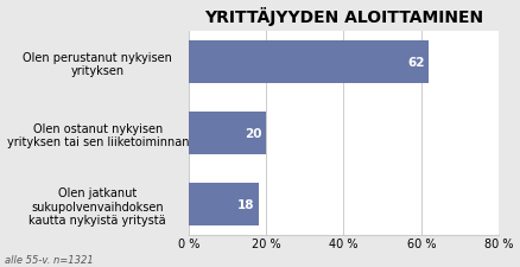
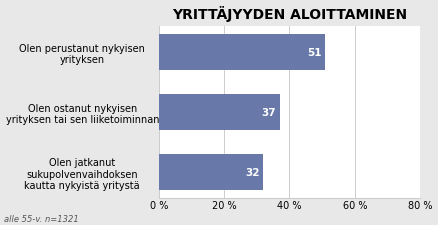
Olen perustanut nykyisen yrityksen: 62 -> 51
Olen ostanut nykyisen yrityksen tai sen liiketoiminnan: 20 -> 37
Olen jatkanut sukupolvenvaihdoksen kautta nykyistä yritystä: 18 -> 32
